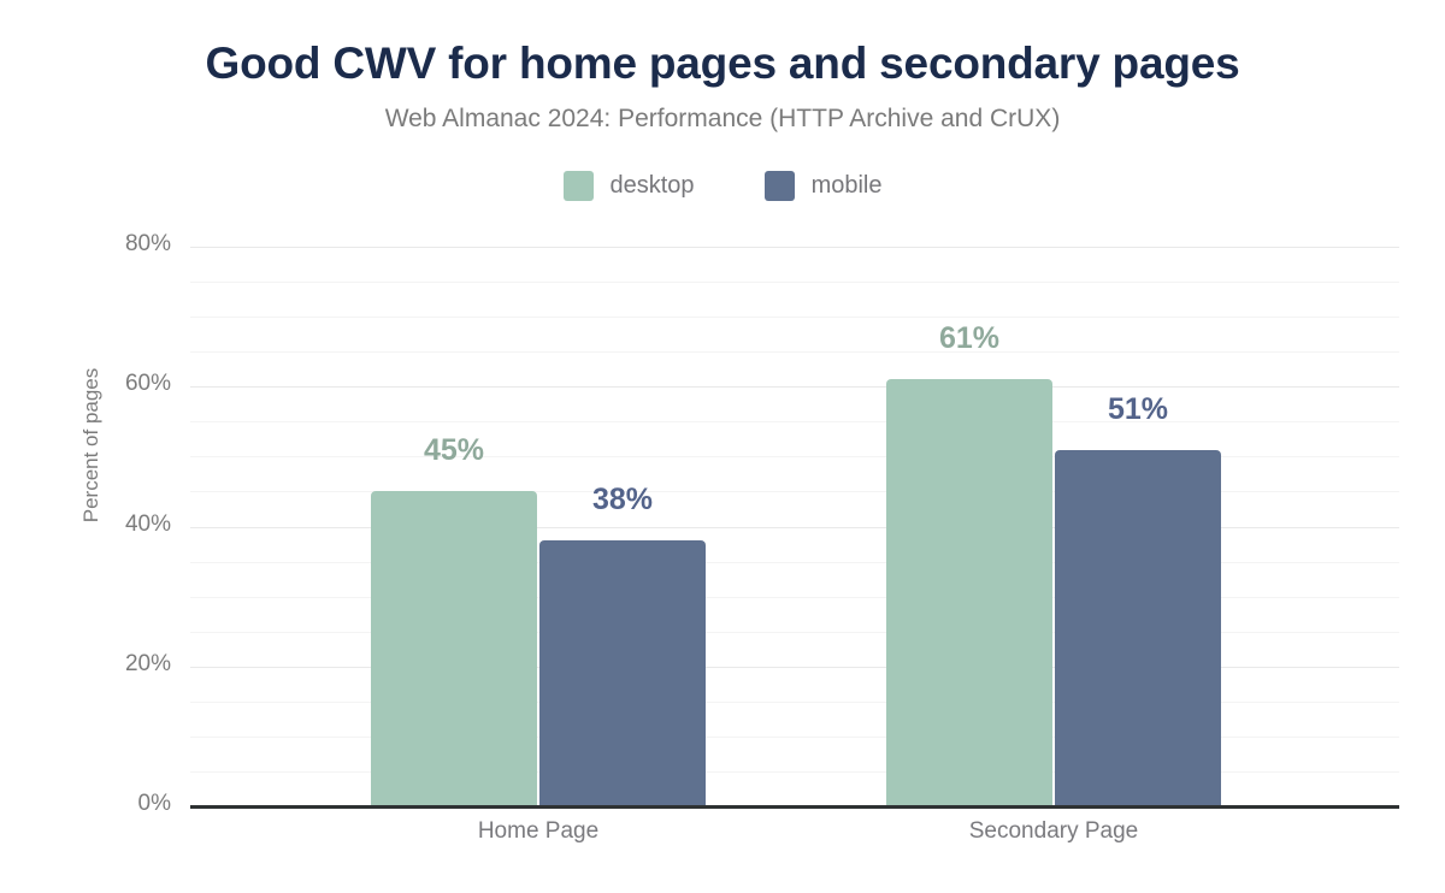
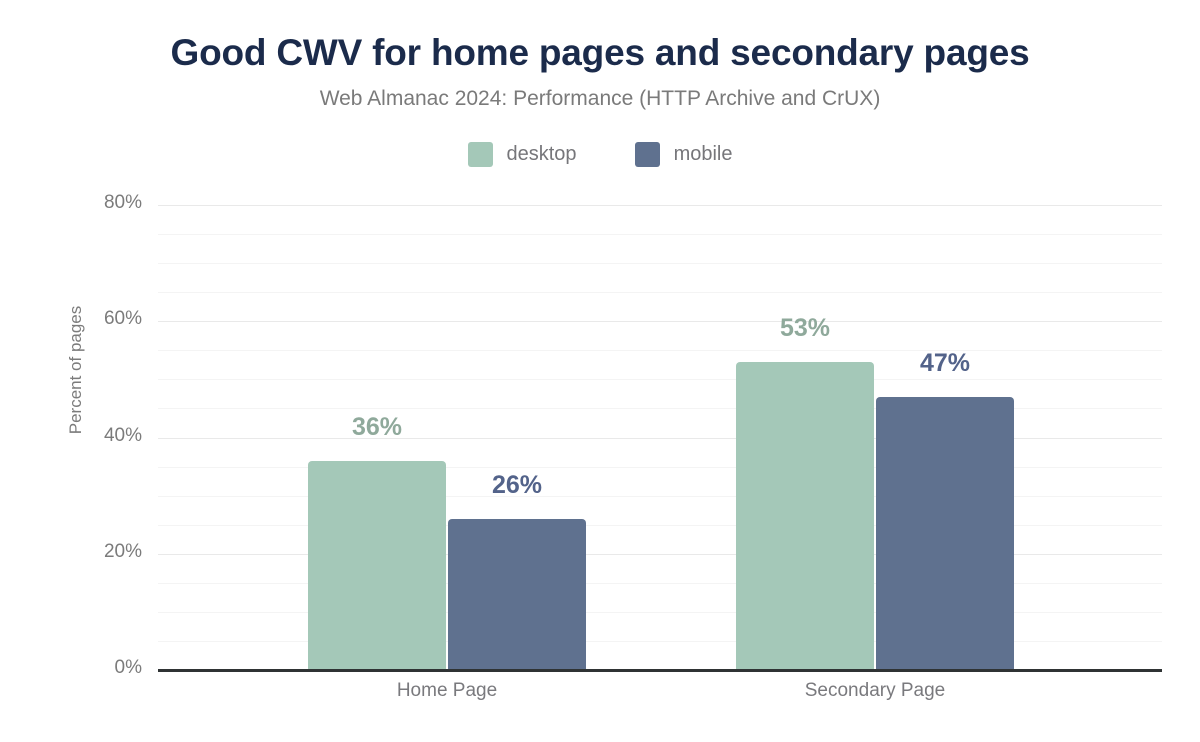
desktop/Home Page: 45% -> 36%
mobile/Home Page: 38% -> 26%
desktop/Secondary Page: 61% -> 53%
mobile/Secondary Page: 51% -> 47%
